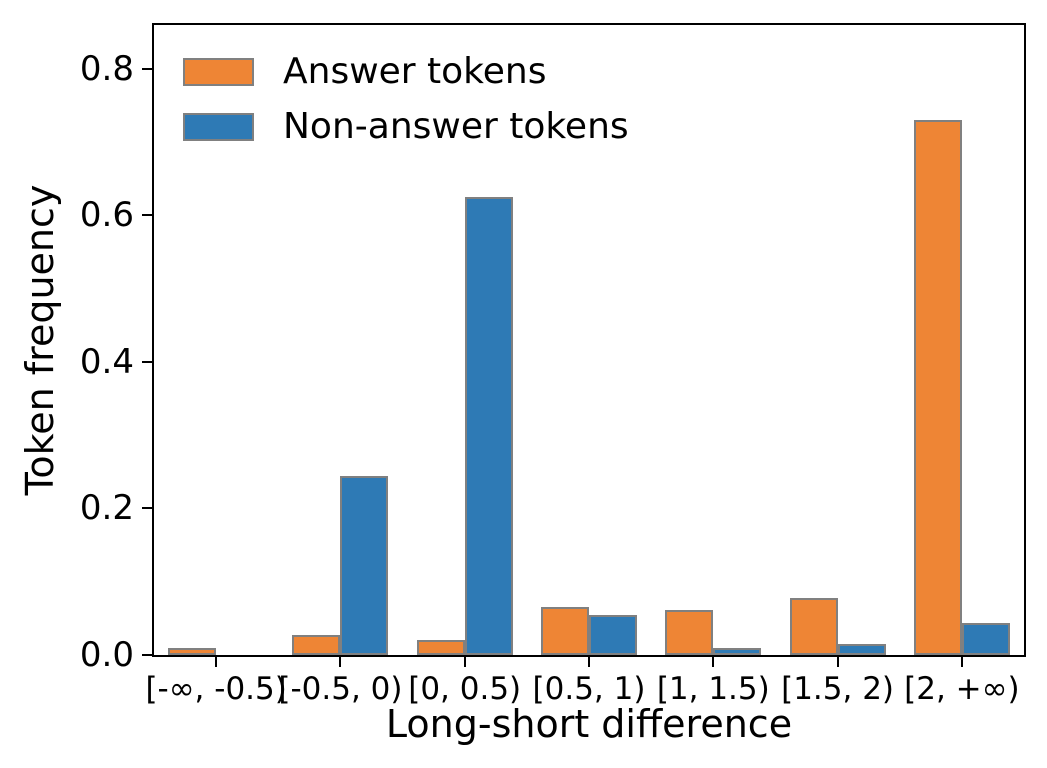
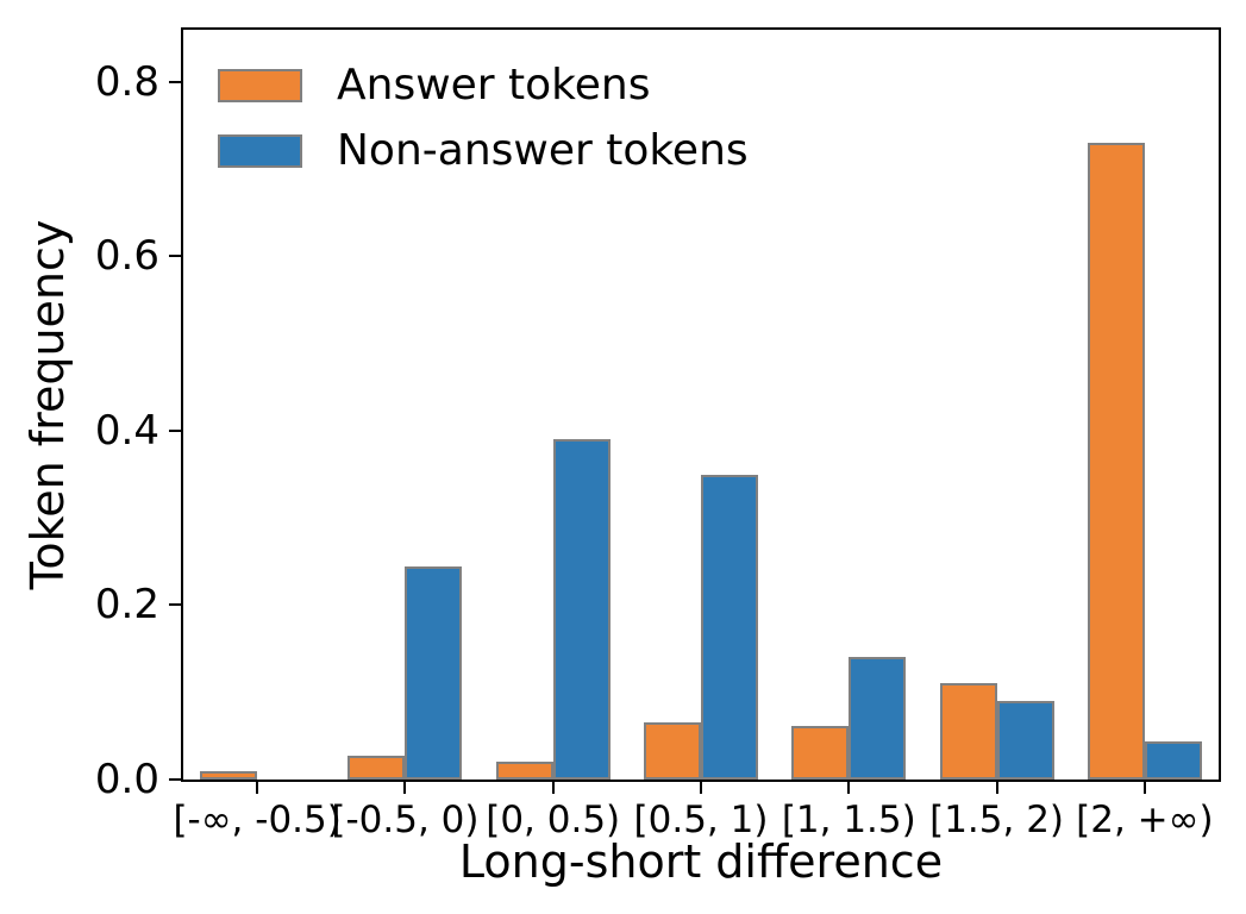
Non-answer tokens/[0, 0.5): 0.62 -> 0.39
Non-answer tokens/[0.5, 1): 0.06 -> 0.35
Non-answer tokens/[1, 1.5): 0.01 -> 0.14
Answer tokens/[1.5, 2): 0.08 -> 0.11
Non-answer tokens/[1.5, 2): 0.01 -> 0.09
